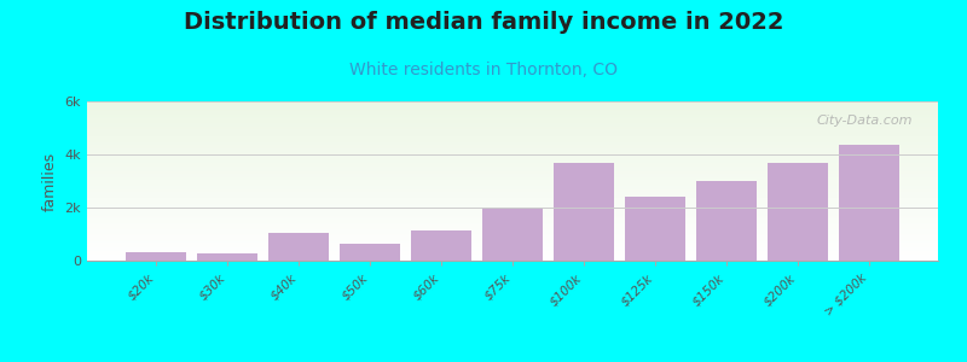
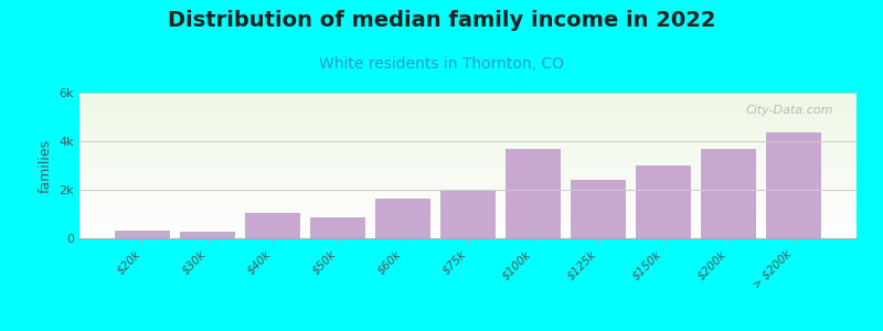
$50k: 0.62k -> 0.85k
$60k: 1.15k -> 1.65k
